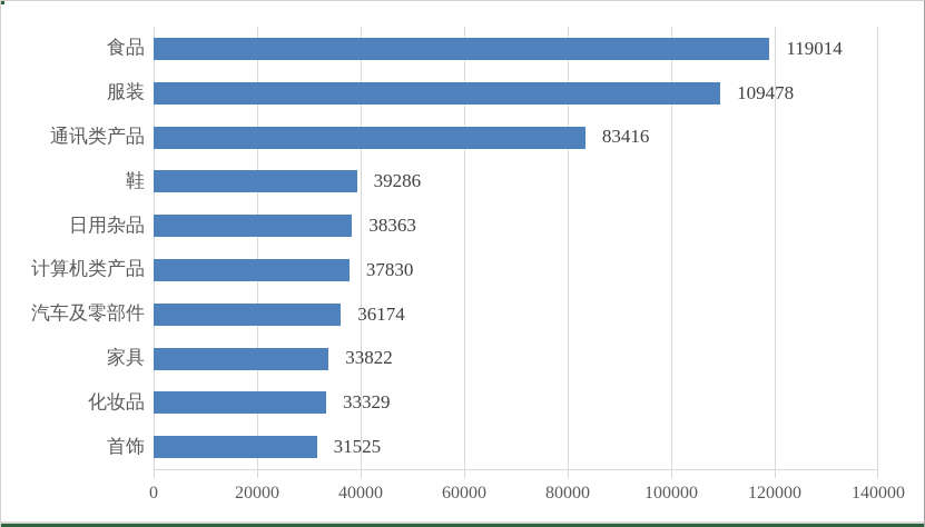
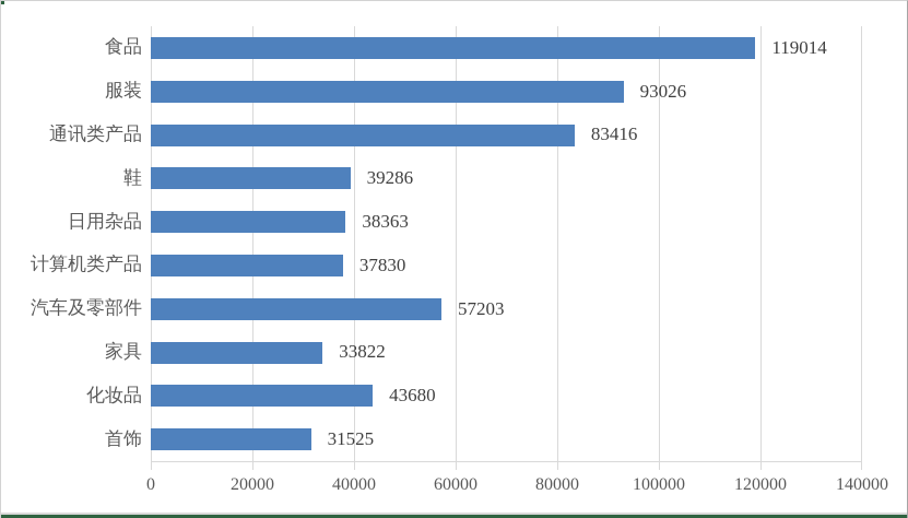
服装: 109478 -> 93026
汽车及零部件: 36174 -> 57203
化妆品: 33329 -> 43680
